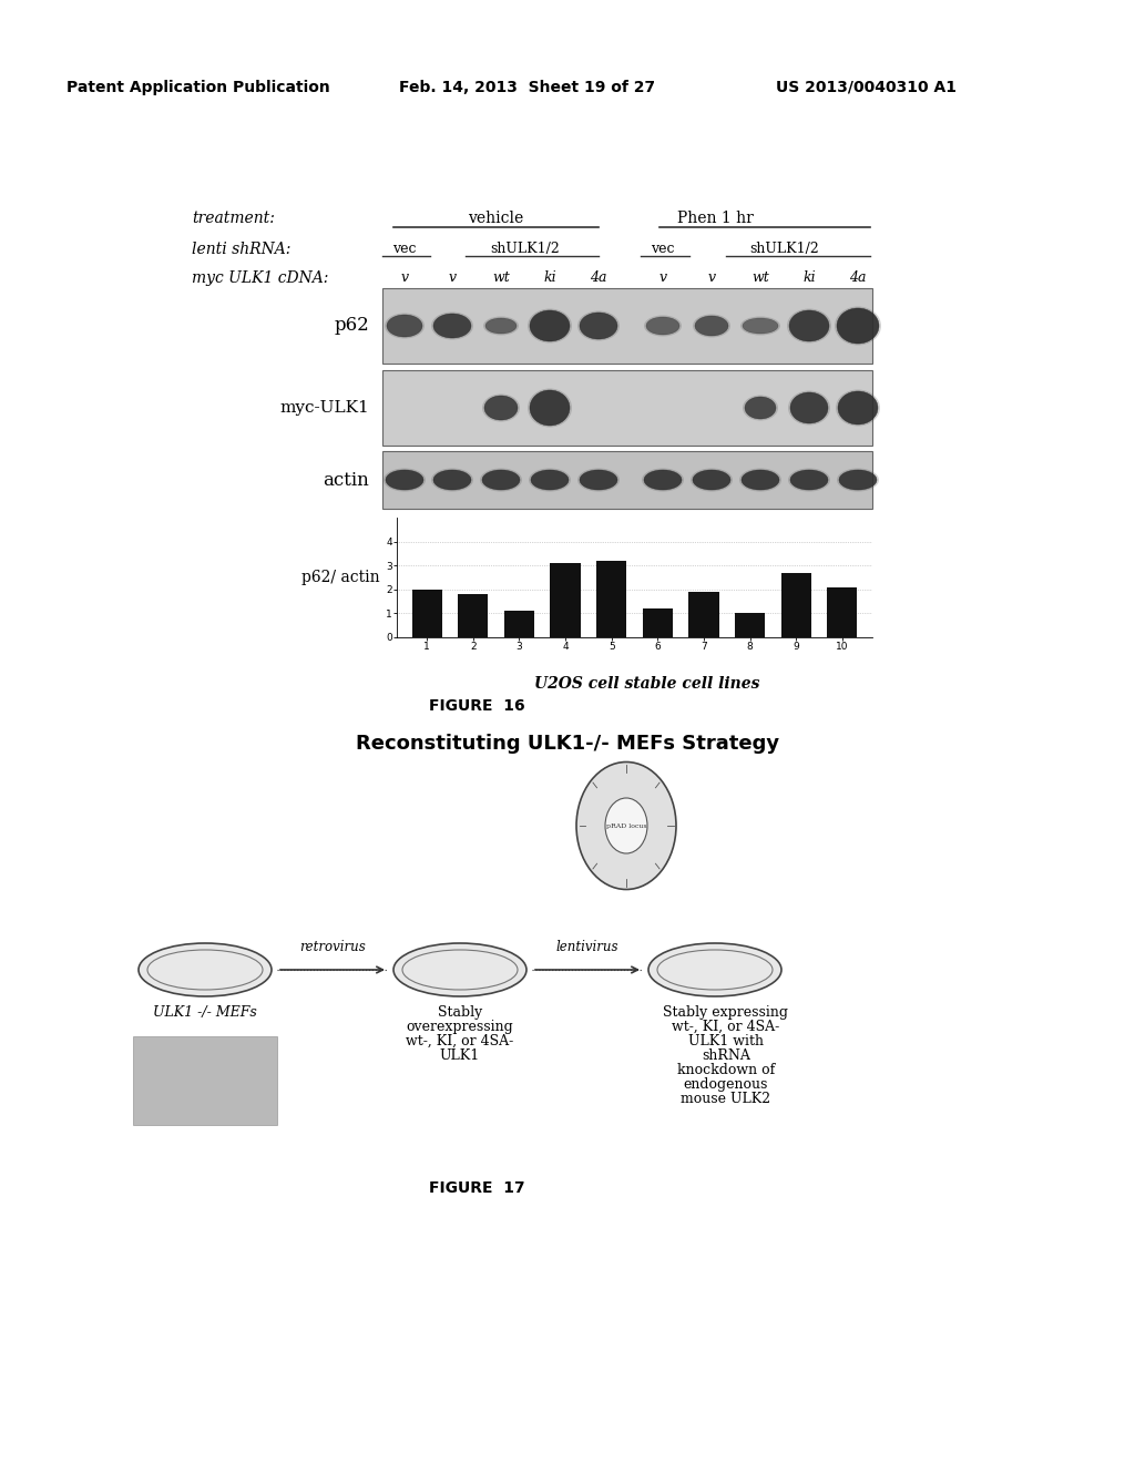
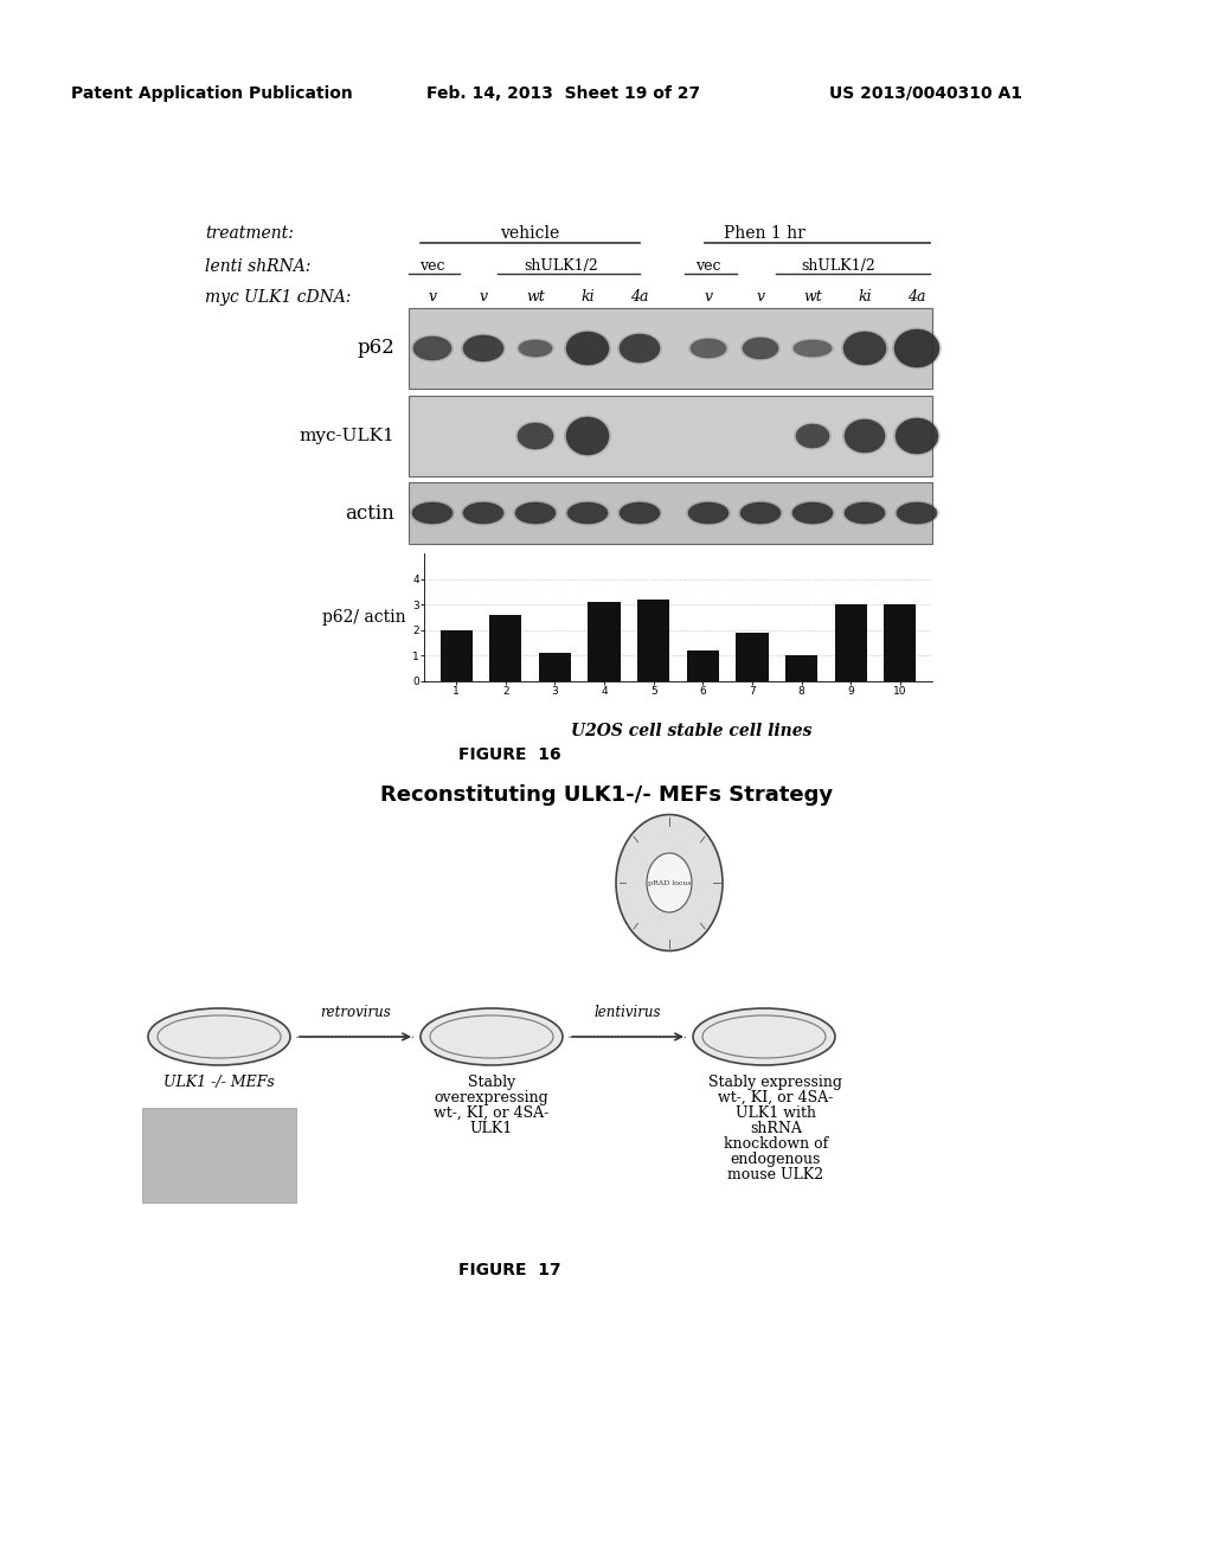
2: 1.8 -> 2.6
9: 2.7 -> 3.0
10: 2.1 -> 3.0
